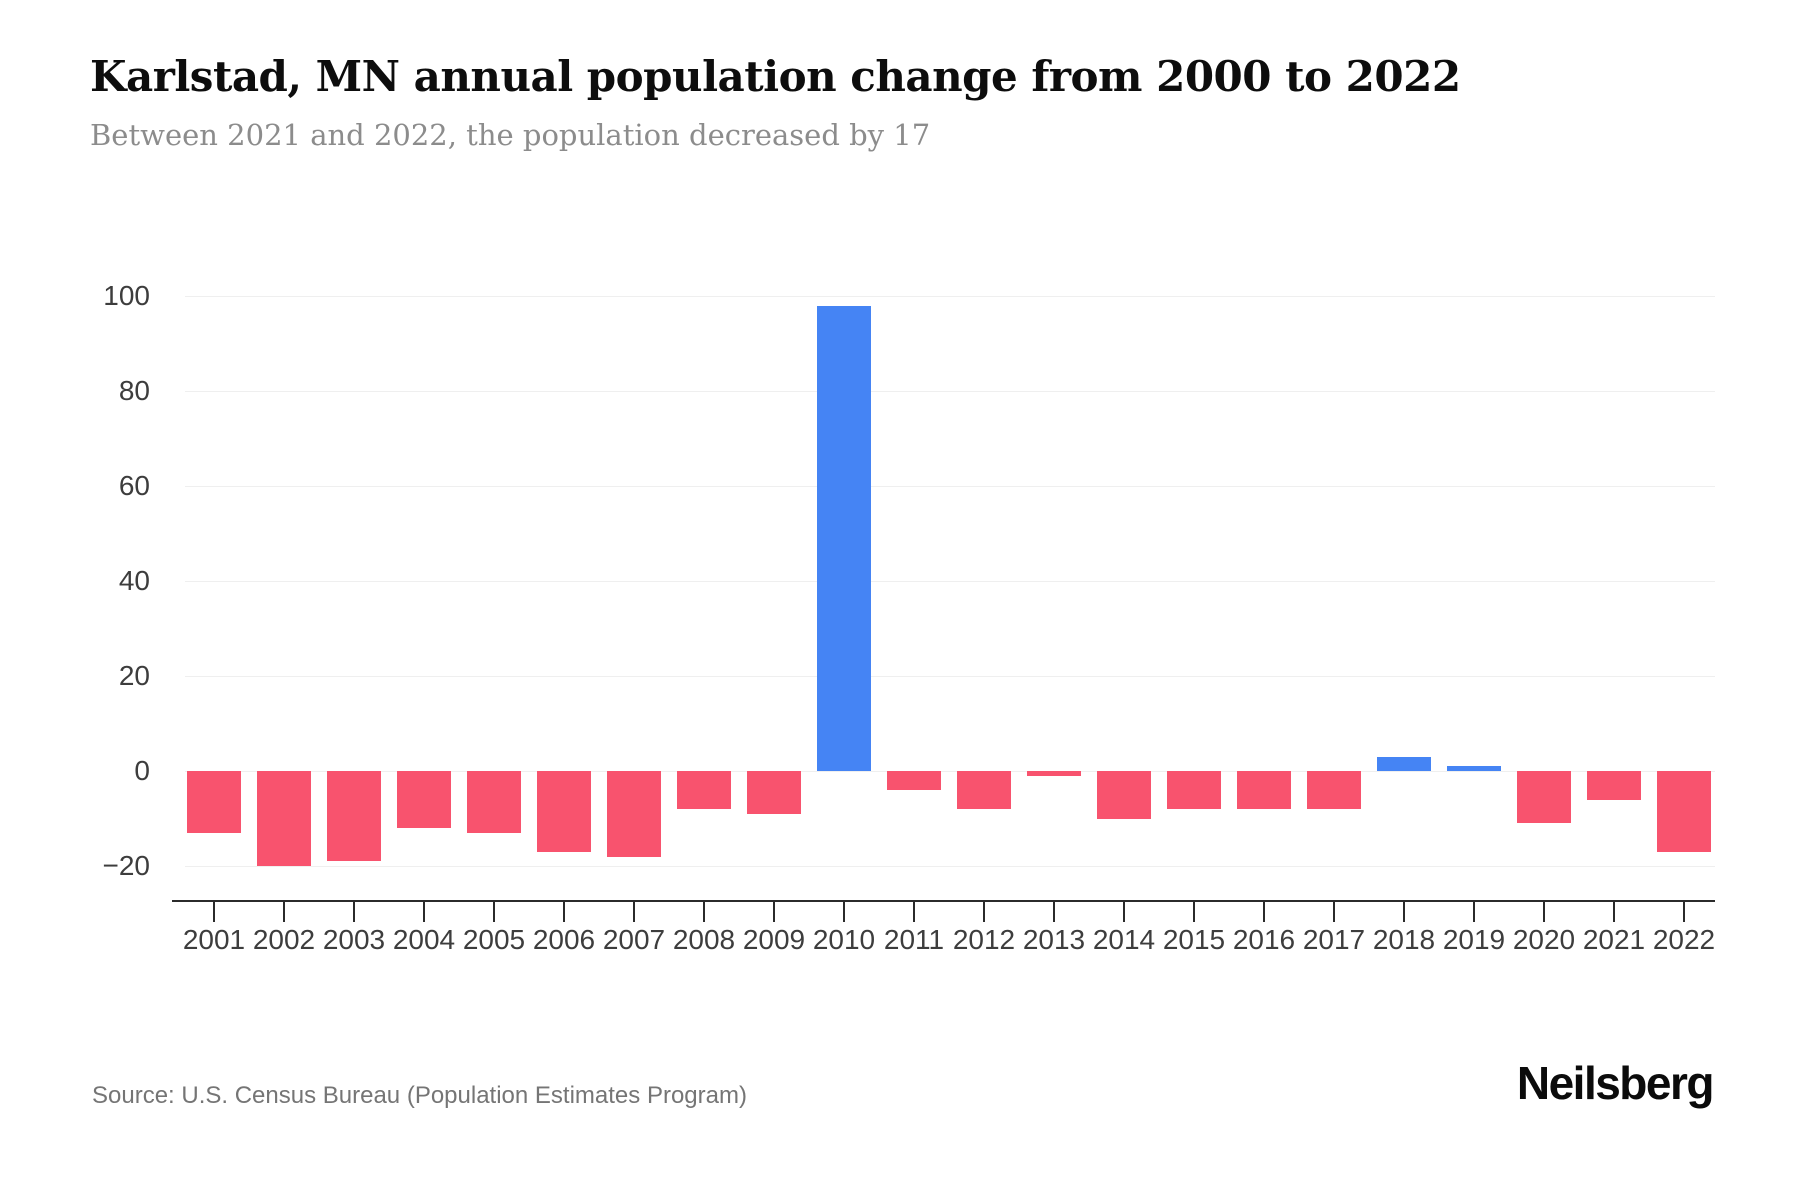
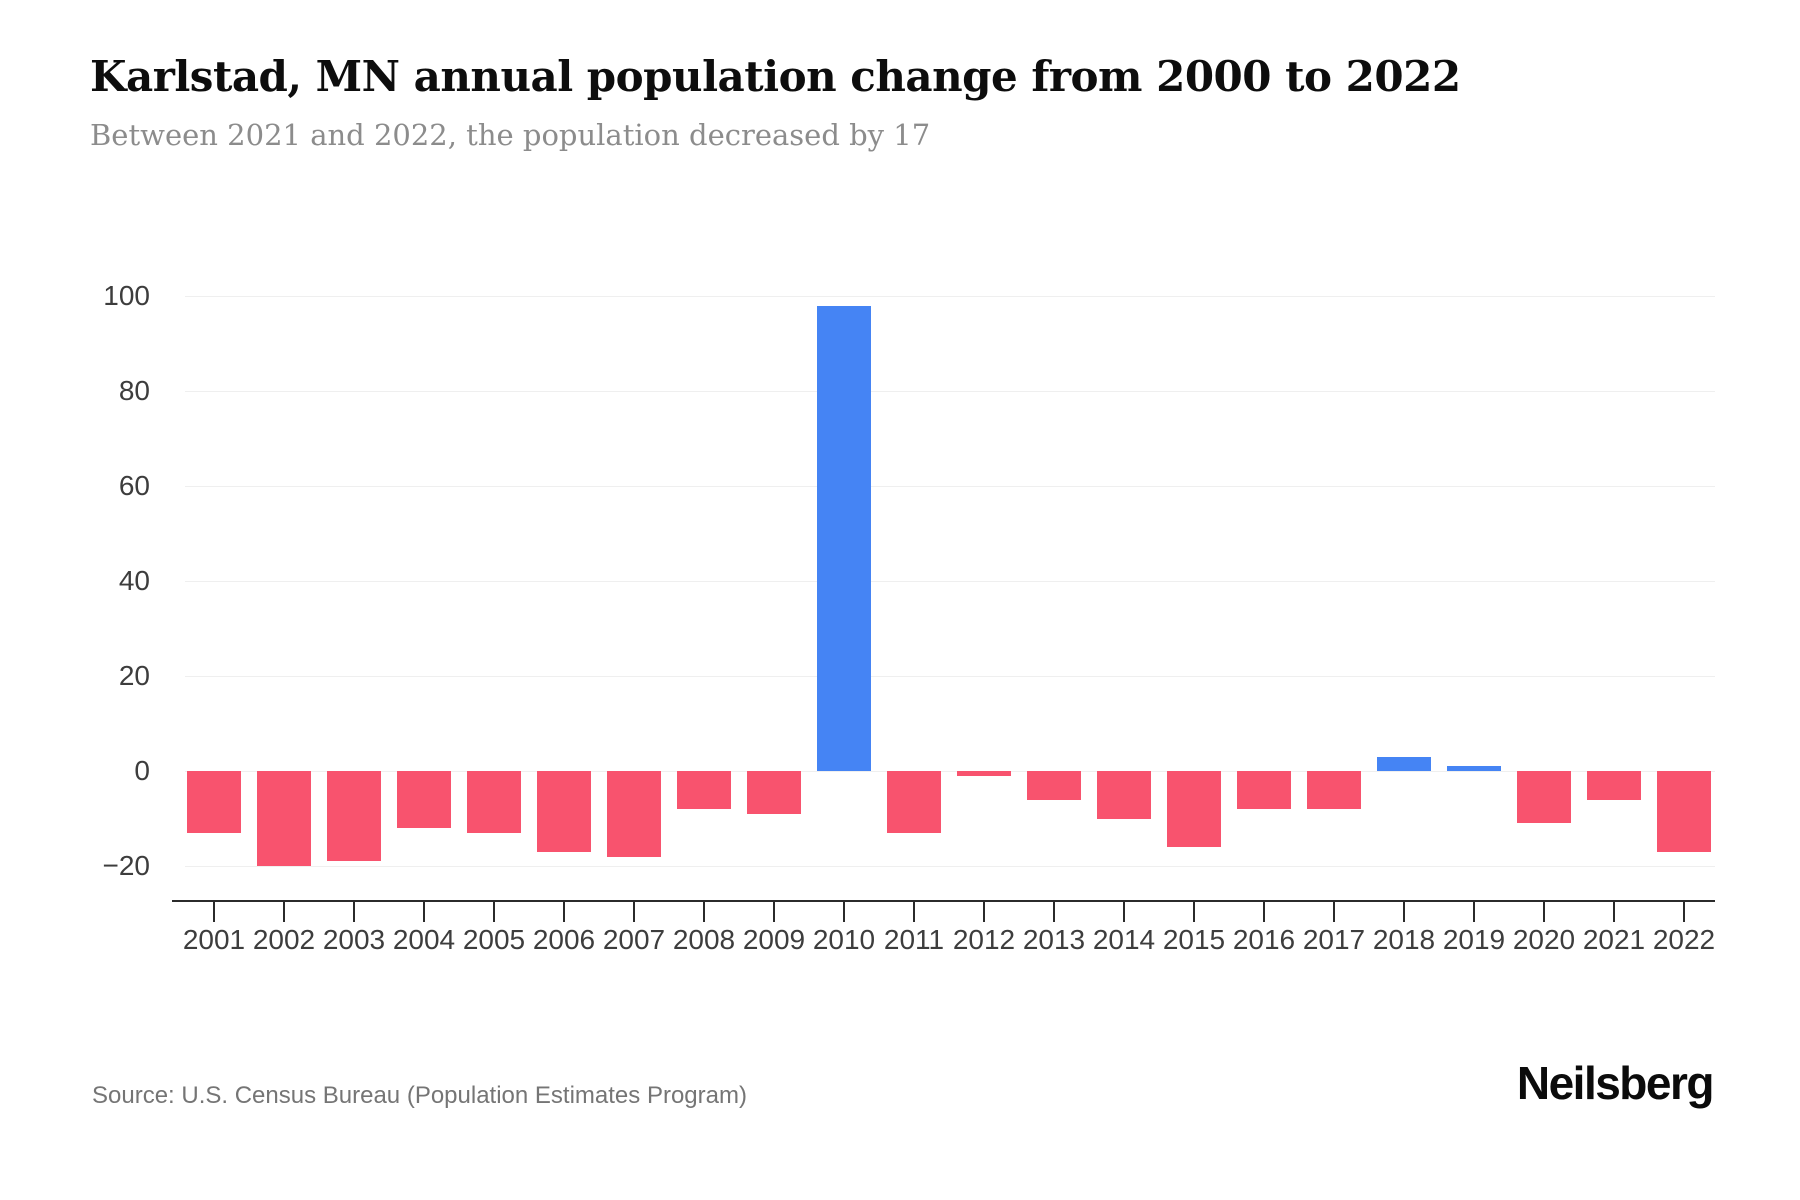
2011: -4 -> -13
2012: -8 -> -1
2013: -1 -> -6
2015: -8 -> -16
